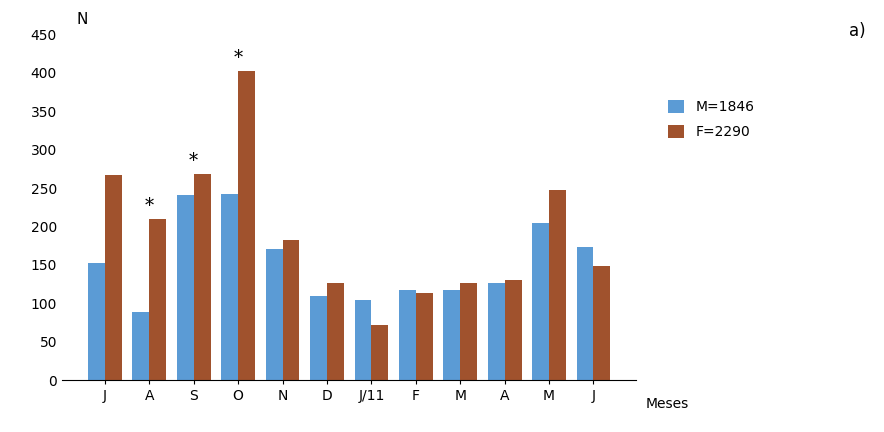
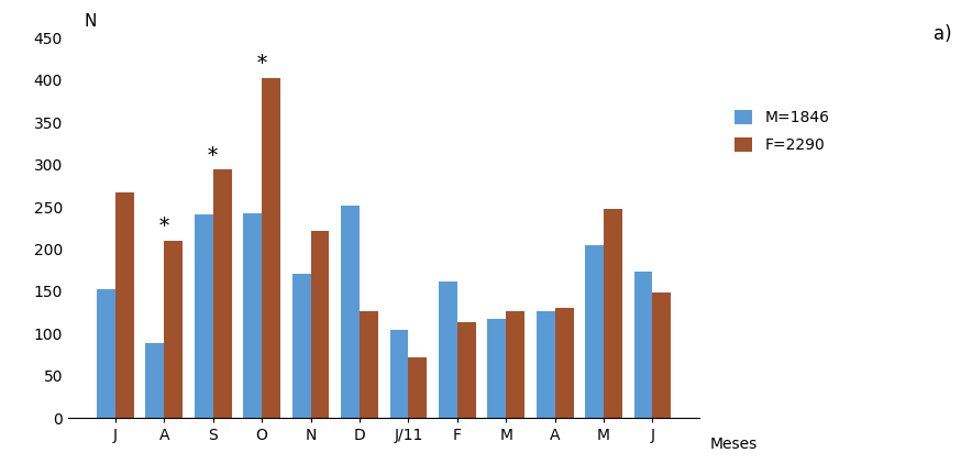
F=2290/S: 268 -> 294
F=2290/N: 183 -> 222
M=1846/D: 110 -> 252
M=1846/F: 118 -> 162
